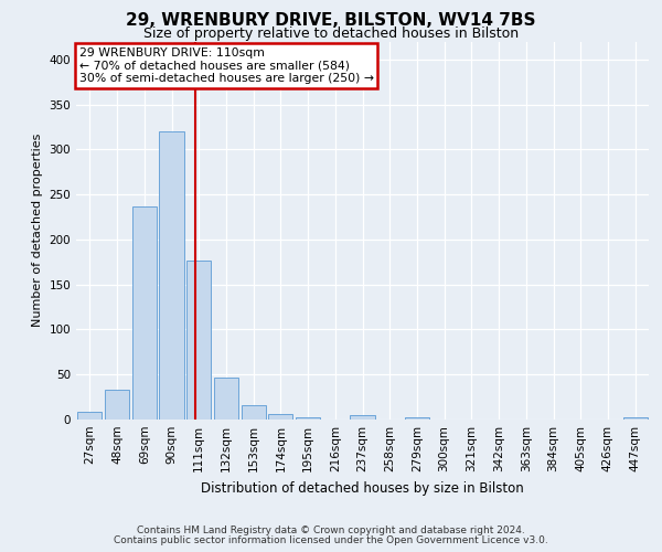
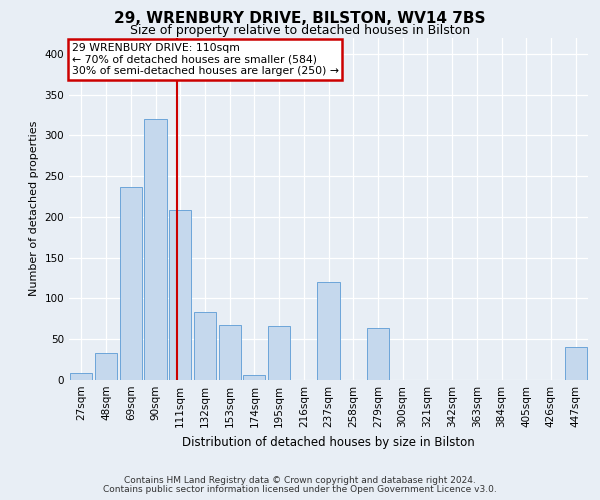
111sqm: 176 -> 208
132sqm: 46 -> 84
153sqm: 16 -> 68
195sqm: 2 -> 66
237sqm: 5 -> 120
279sqm: 2 -> 64
447sqm: 2 -> 40
